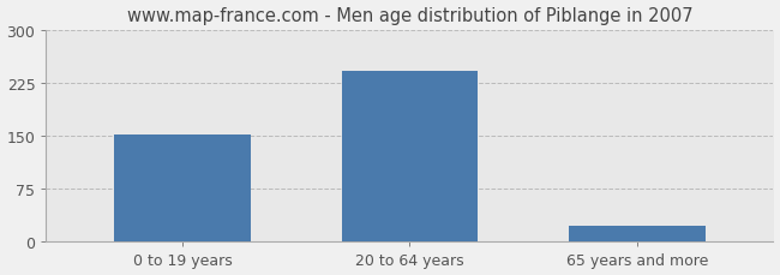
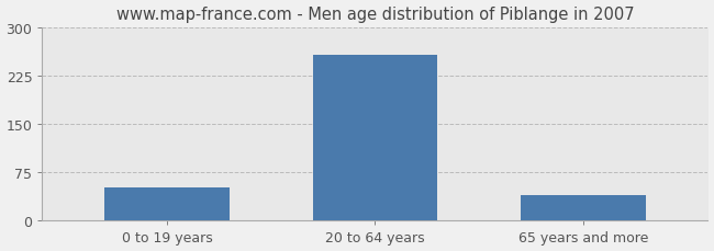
0 to 19 years: 152 -> 52
20 to 64 years: 242 -> 258
65 years and more: 22 -> 40
